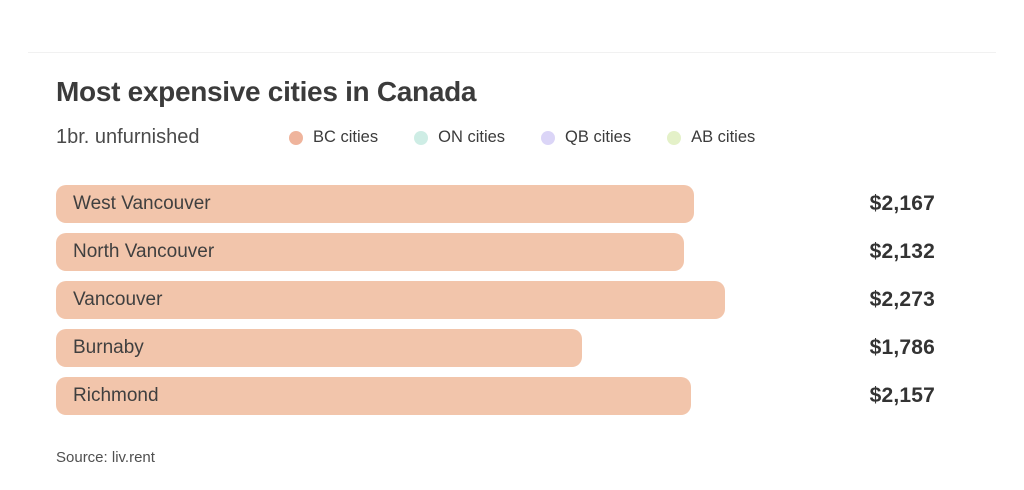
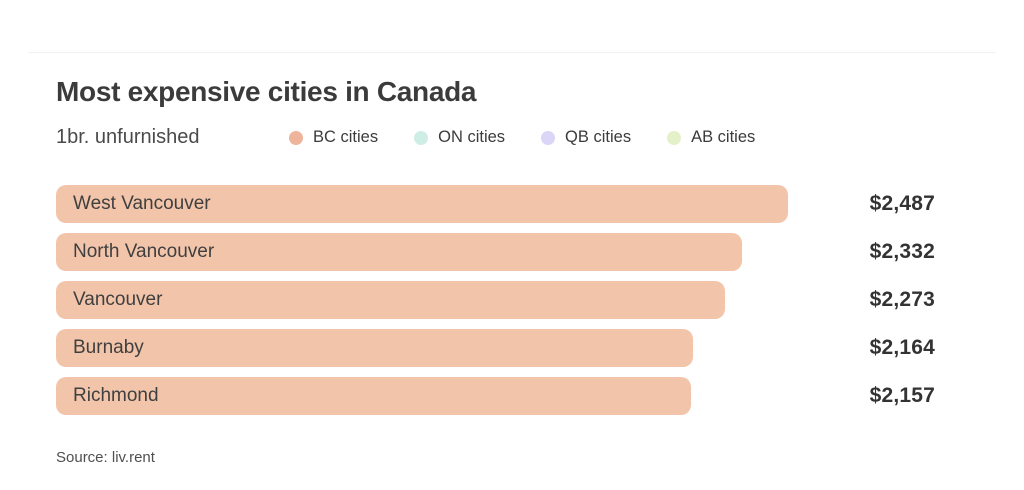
West Vancouver: $2,167 -> $2,487
North Vancouver: $2,132 -> $2,332
Burnaby: $1,786 -> $2,164
